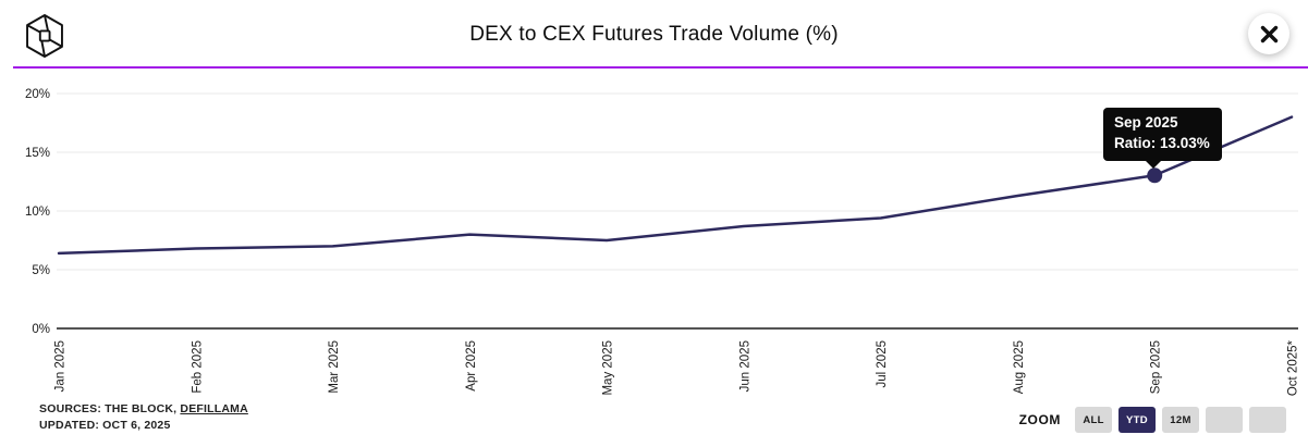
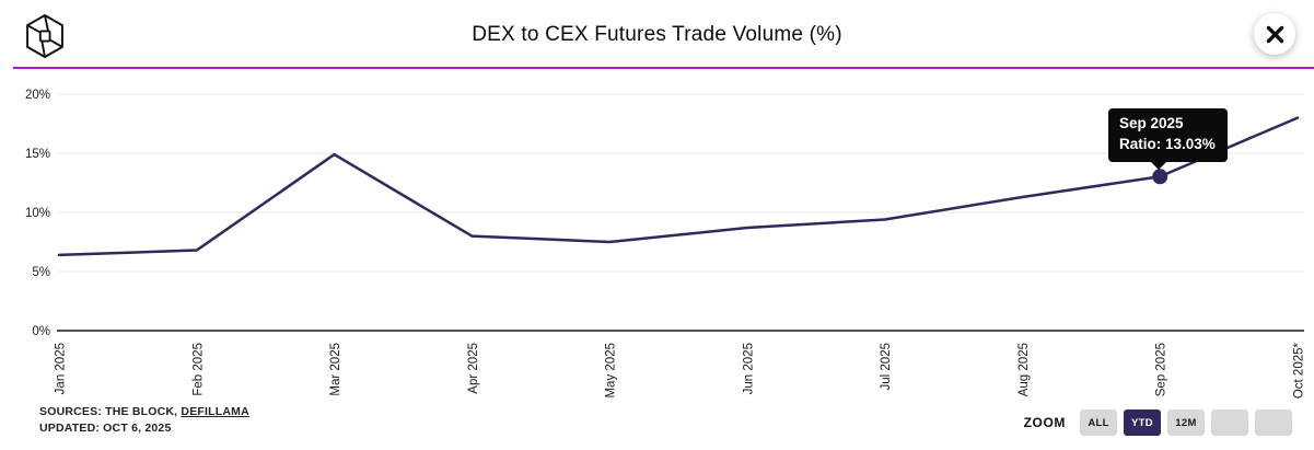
Mar 2025: 7.0% -> 14.9%
